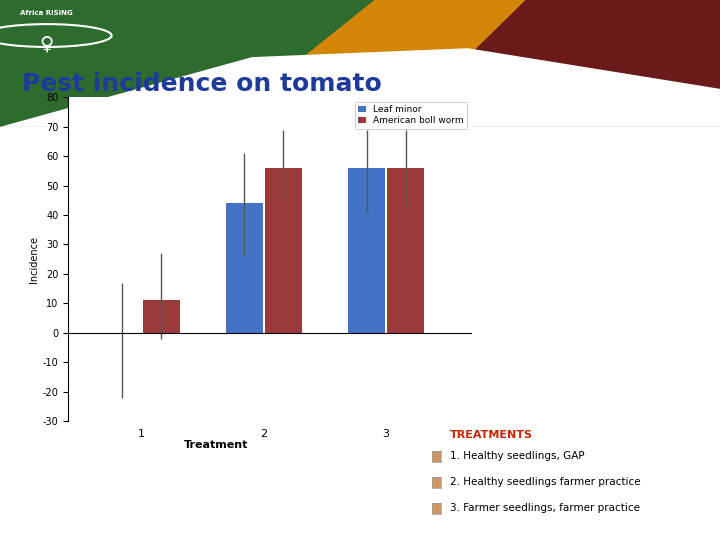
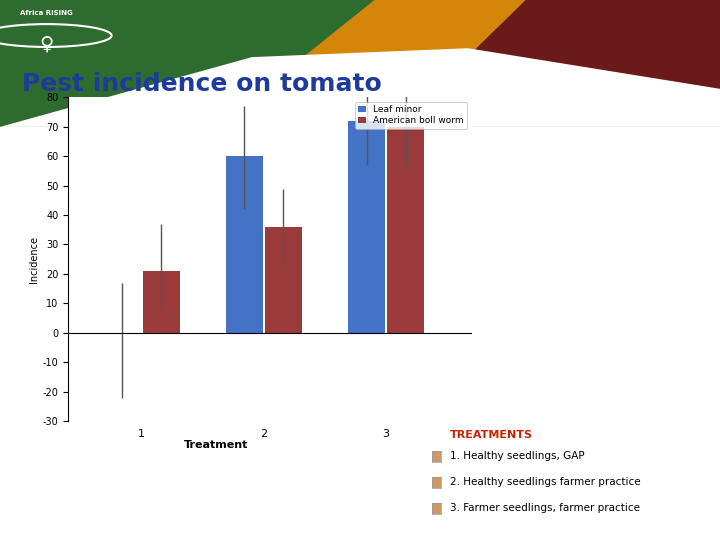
American boll worm/1: 11 -> 21
Leaf minor/2: 44 -> 60
American boll worm/2: 56 -> 36
Leaf minor/3: 56 -> 72
American boll worm/3: 56 -> 70
